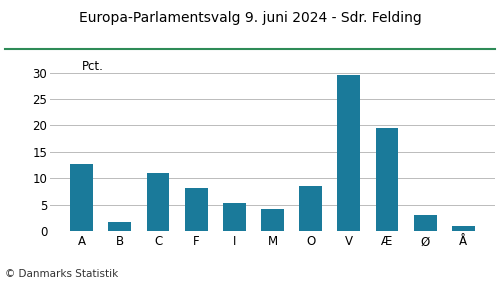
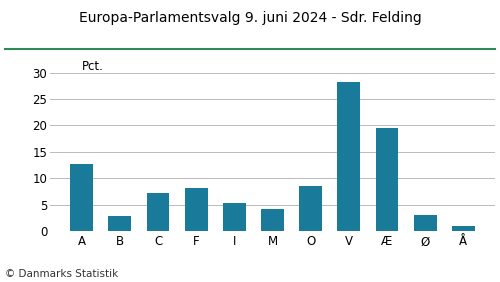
B: 1.8 -> 2.8
C: 11.0 -> 7.2
V: 29.6 -> 28.3
